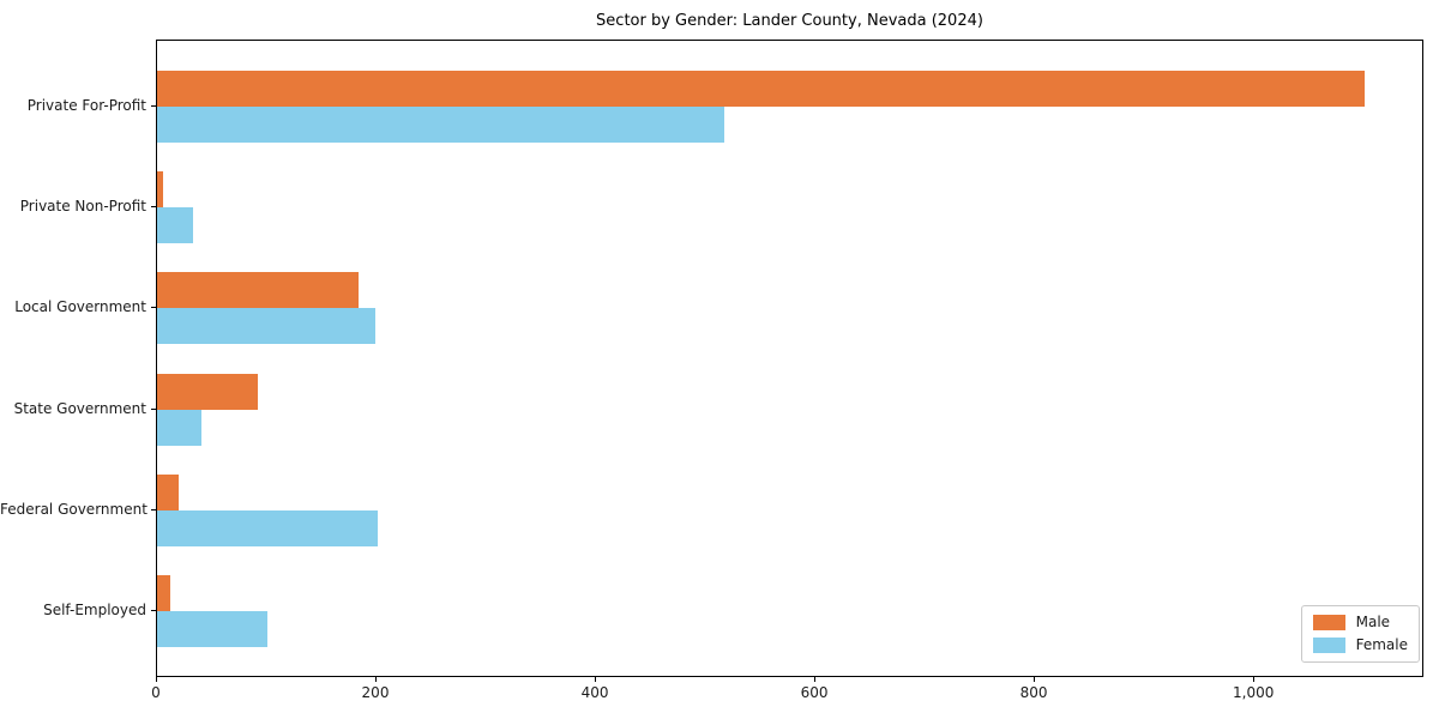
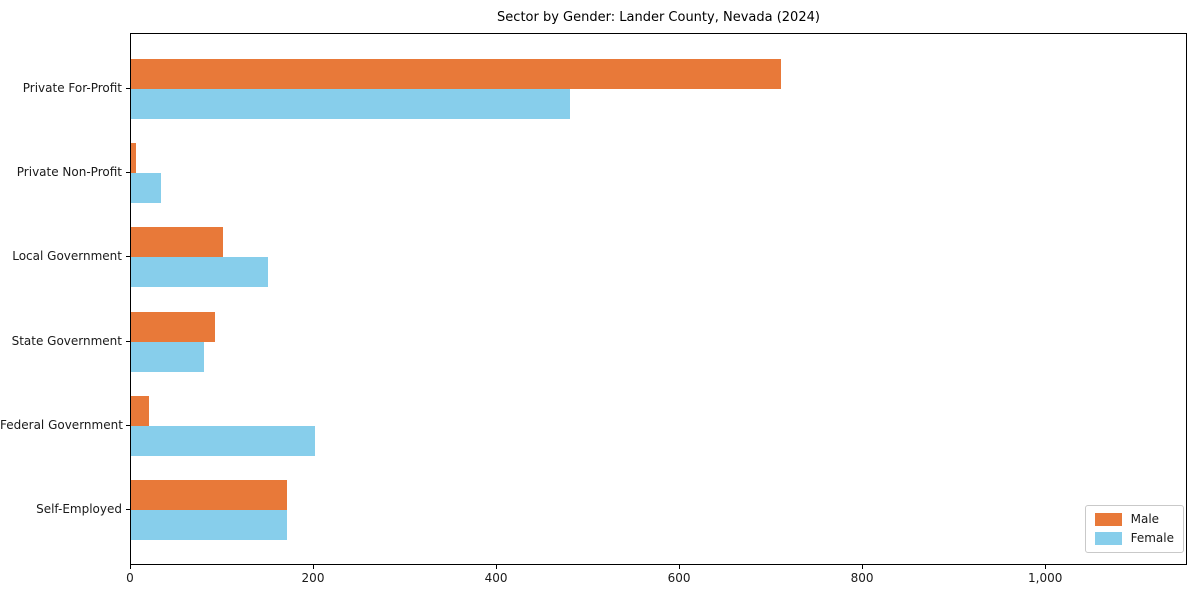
Male/Private For-Profit: 1100 -> 710
Female/Private For-Profit: 520 -> 480
Male/Local Government: 180 -> 100
Female/Local Government: 200 -> 150
Female/State Government: 40 -> 80
Male/Self-Employed: 10 -> 170
Female/Self-Employed: 100 -> 170
